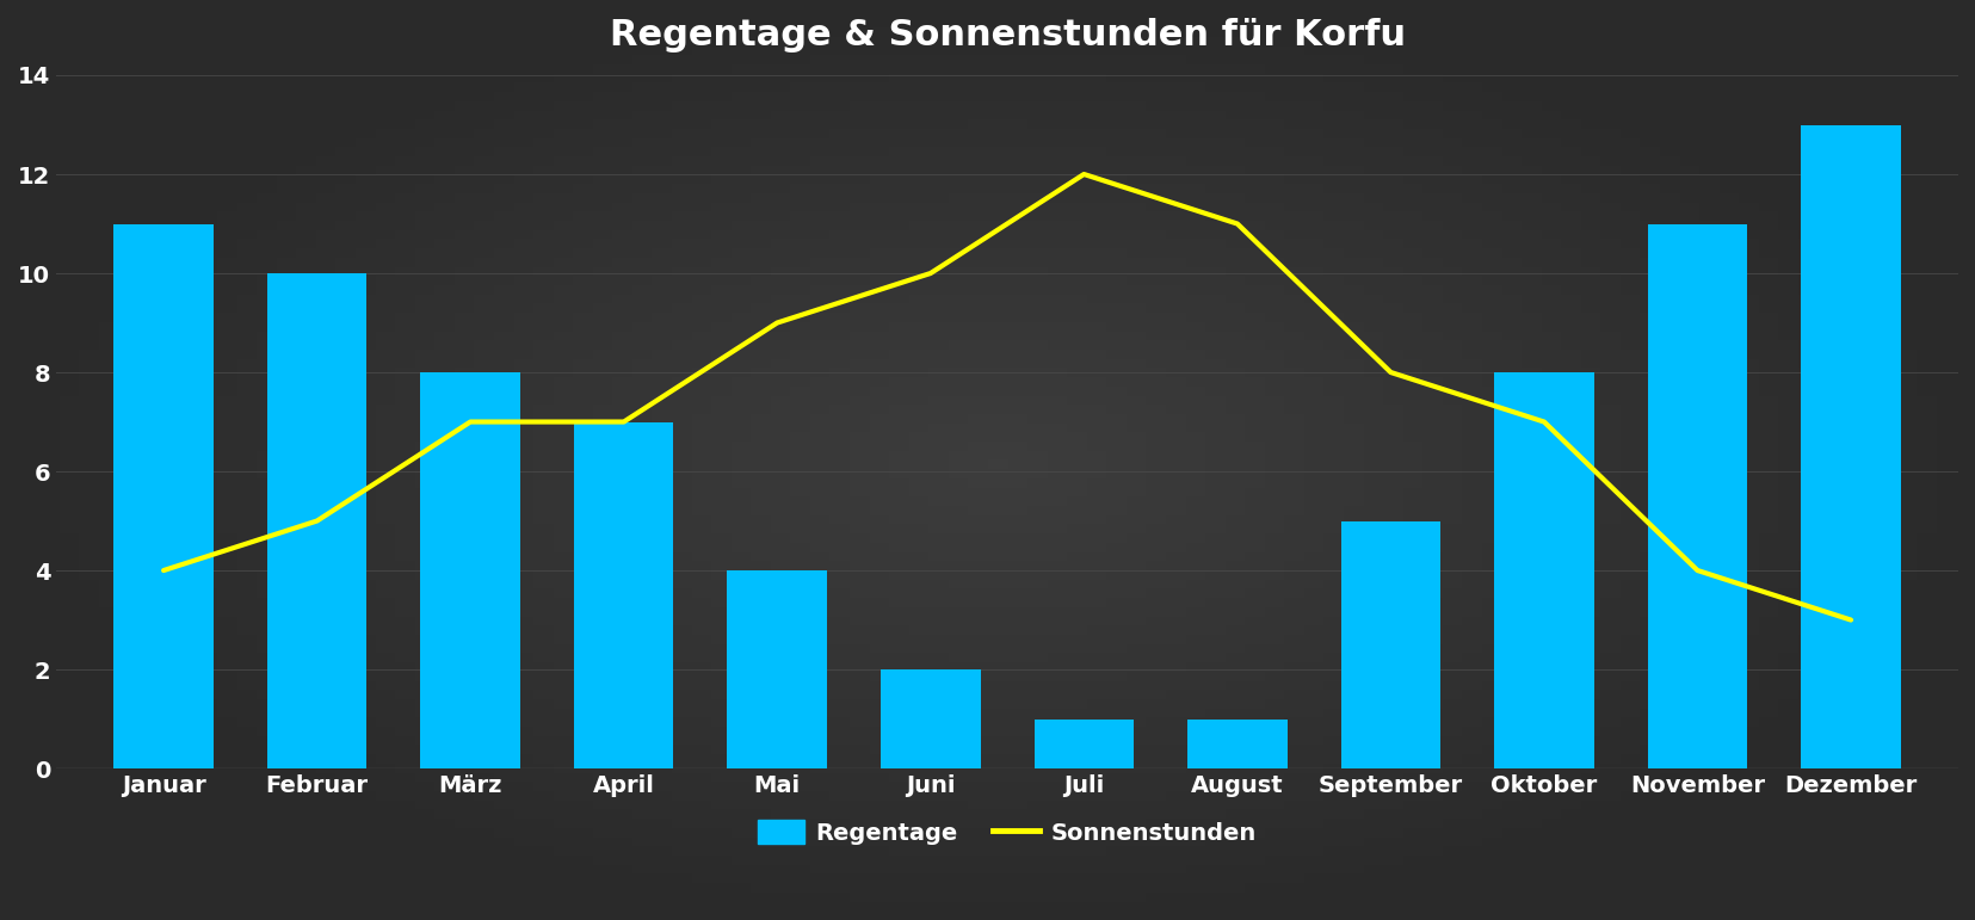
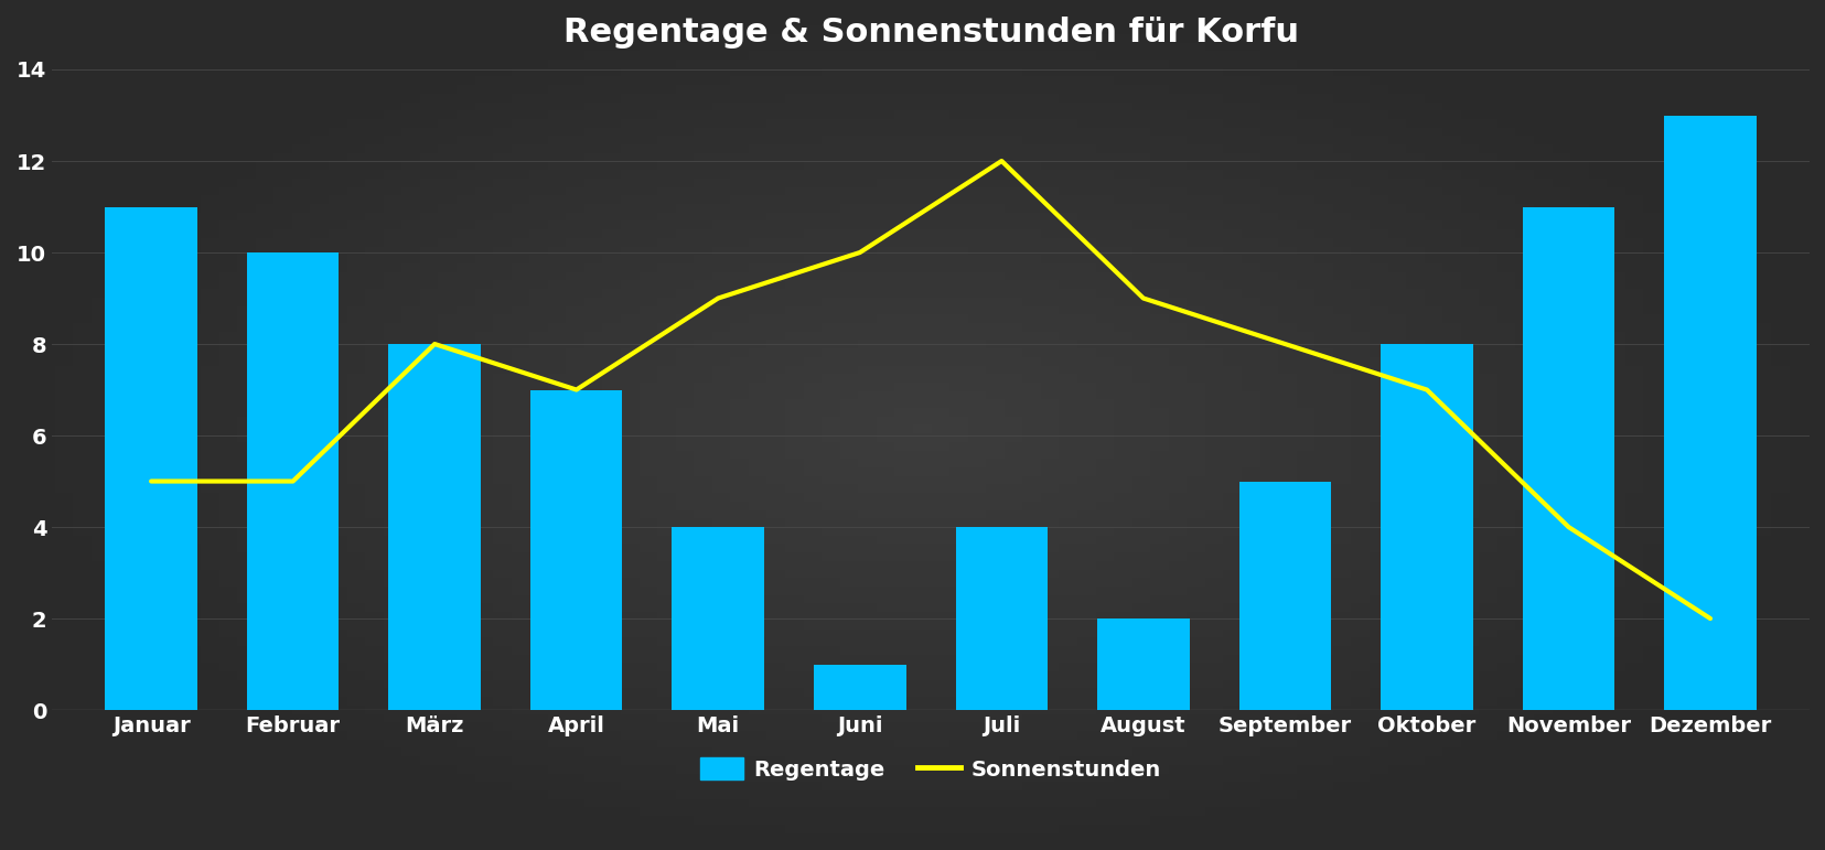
Sonnenstunden/Januar: 4 -> 5
Sonnenstunden/März: 7 -> 8
Regentage/Juni: 2 -> 1
Regentage/Juli: 1 -> 4
Regentage/August: 1 -> 2
Sonnenstunden/August: 11 -> 9
Sonnenstunden/Dezember: 3 -> 2
